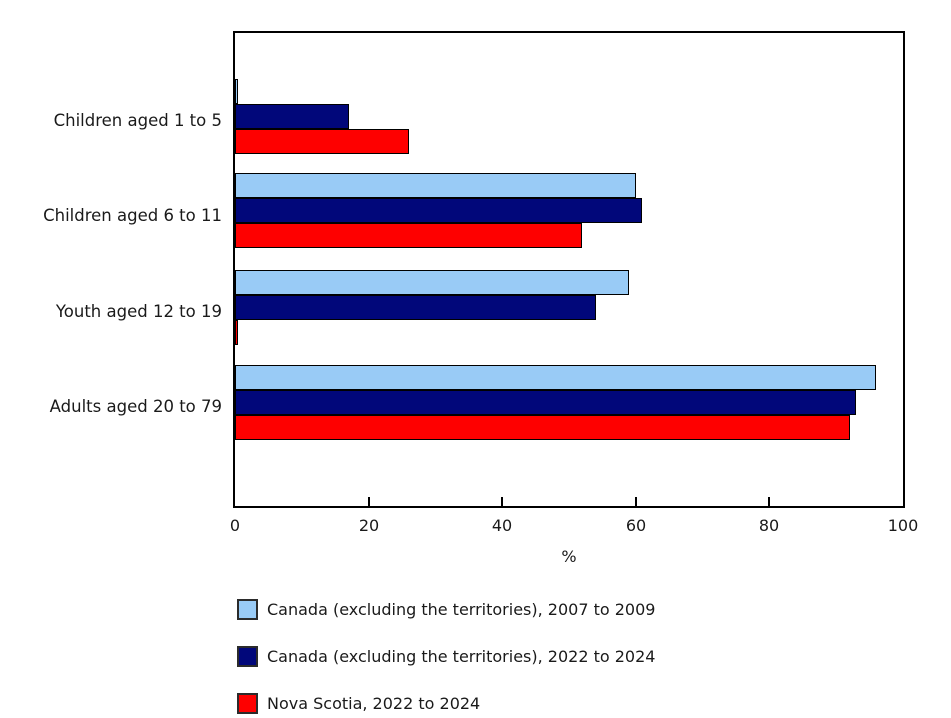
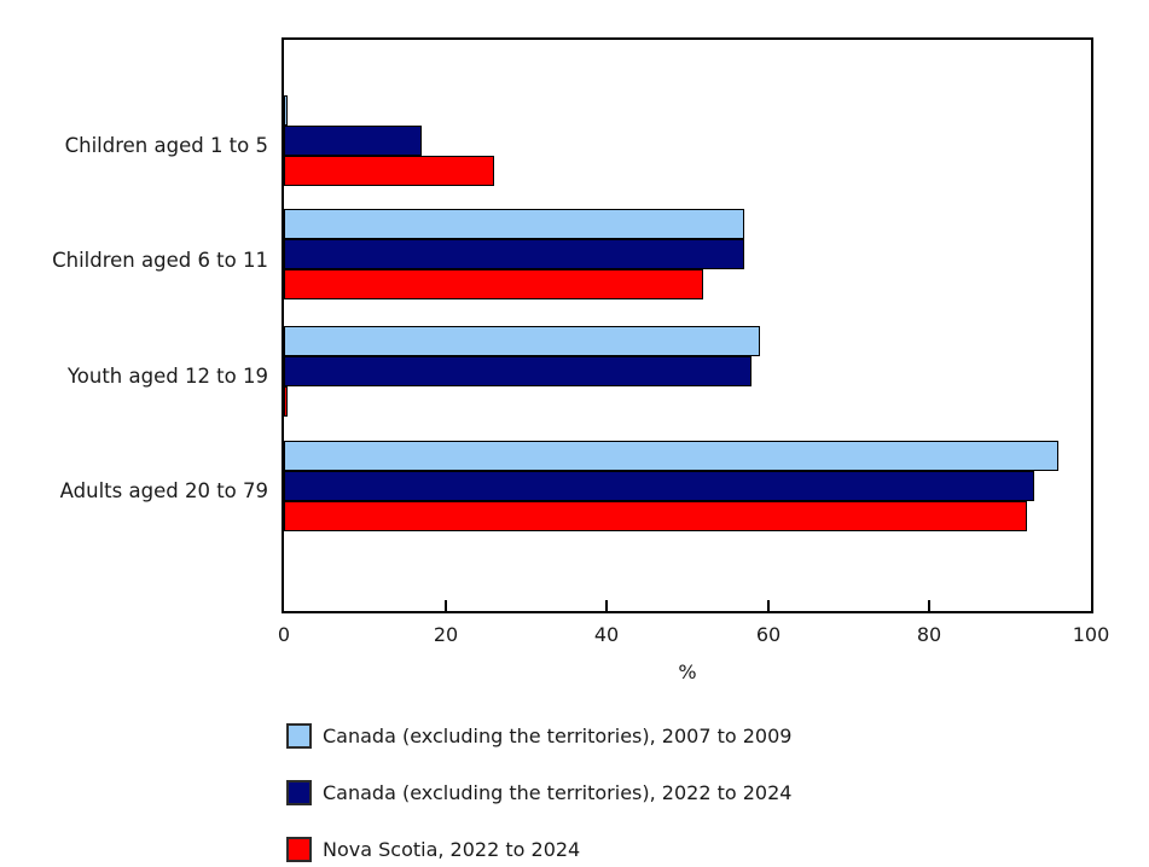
Canada (excluding the territories), 2007 to 2009/Children aged 6 to 11: 60 -> 57
Canada (excluding the territories), 2022 to 2024/Children aged 6 to 11: 61 -> 57
Canada (excluding the territories), 2022 to 2024/Youth aged 12 to 19: 54 -> 58
